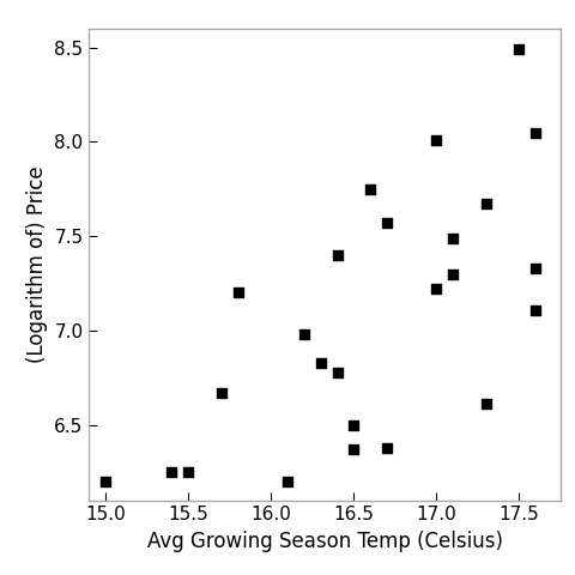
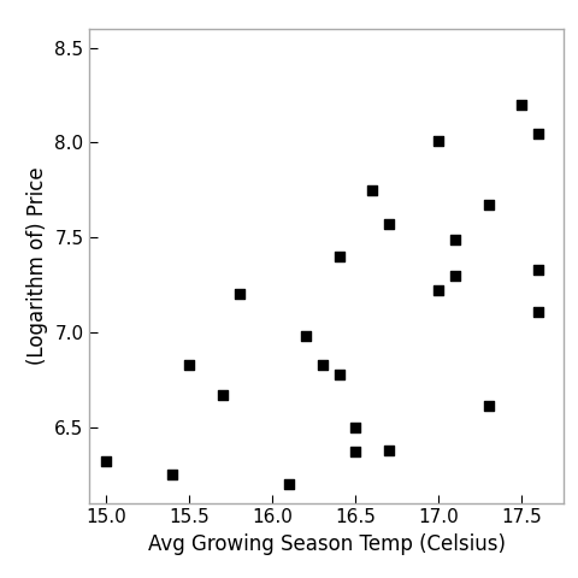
15.0: 6.20 -> 6.32
15.5: 6.25 -> 6.83
17.5: 8.49 -> 8.20
